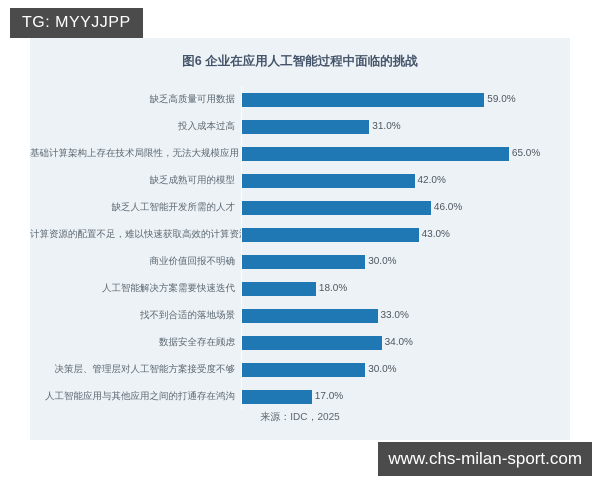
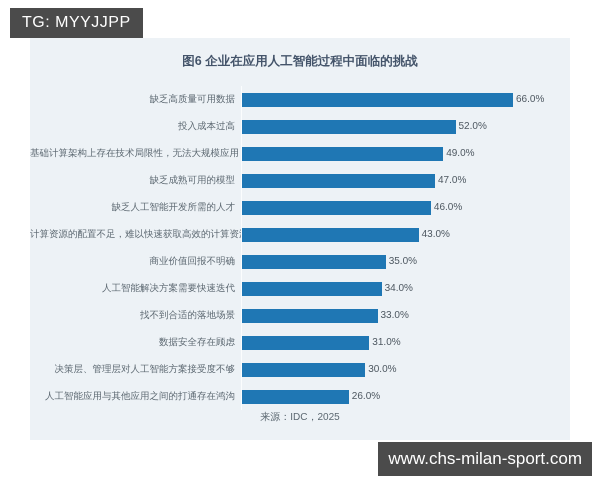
缺乏高质量可用数据: 59.0% -> 66.0%
投入成本过高: 31.0% -> 52.0%
基础计算架构上存在技术局限性，无法大规模应用: 65.0% -> 49.0%
缺乏成熟可用的模型: 42.0% -> 47.0%
商业价值回报不明确: 30.0% -> 35.0%
人工智能解决方案需要快速迭代: 18.0% -> 34.0%
数据安全存在顾虑: 34.0% -> 31.0%
人工智能应用与其他应用之间的打通存在鸿沟: 17.0% -> 26.0%
